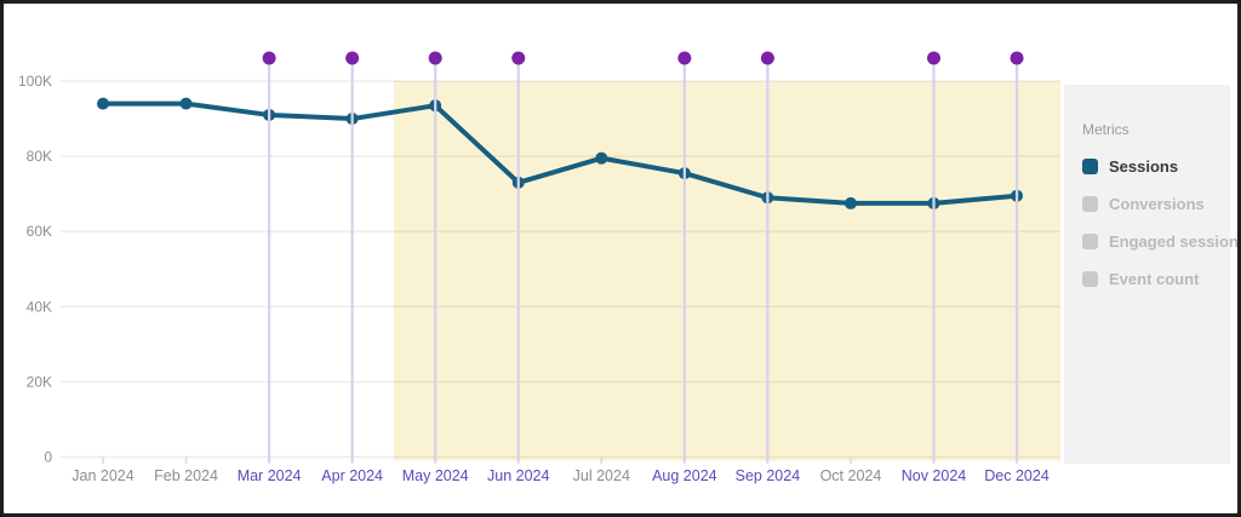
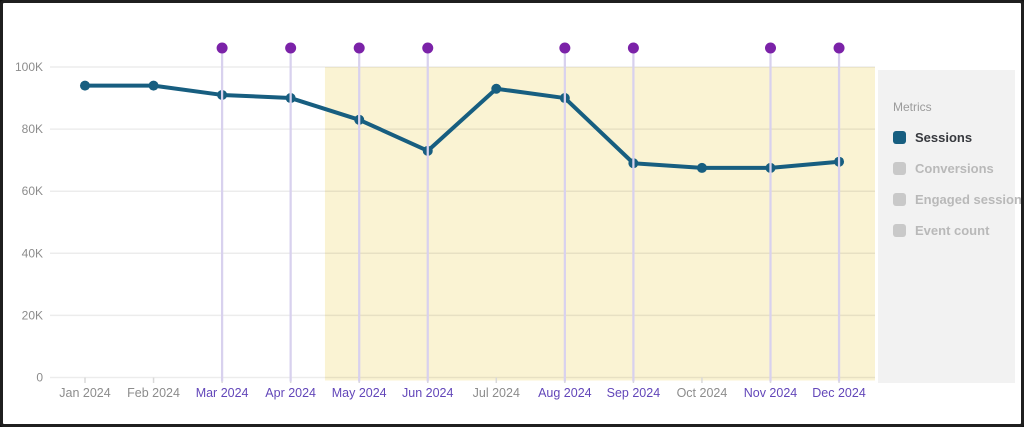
May 2024: 94K -> 83K
Jul 2024: 80K -> 93K
Aug 2024: 76K -> 90K
